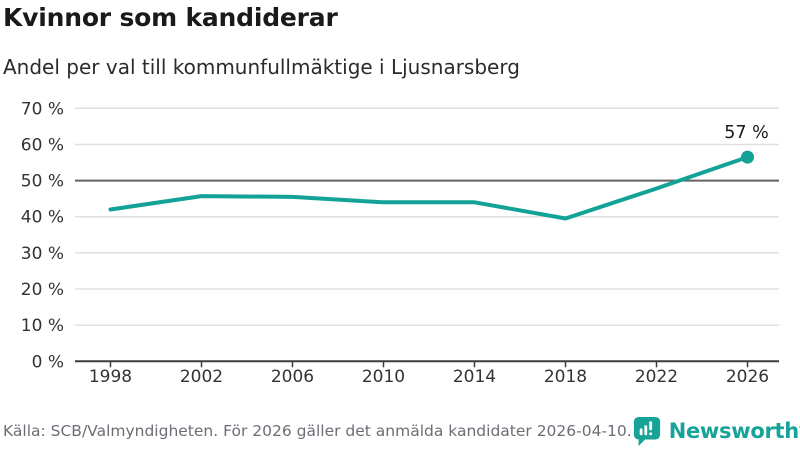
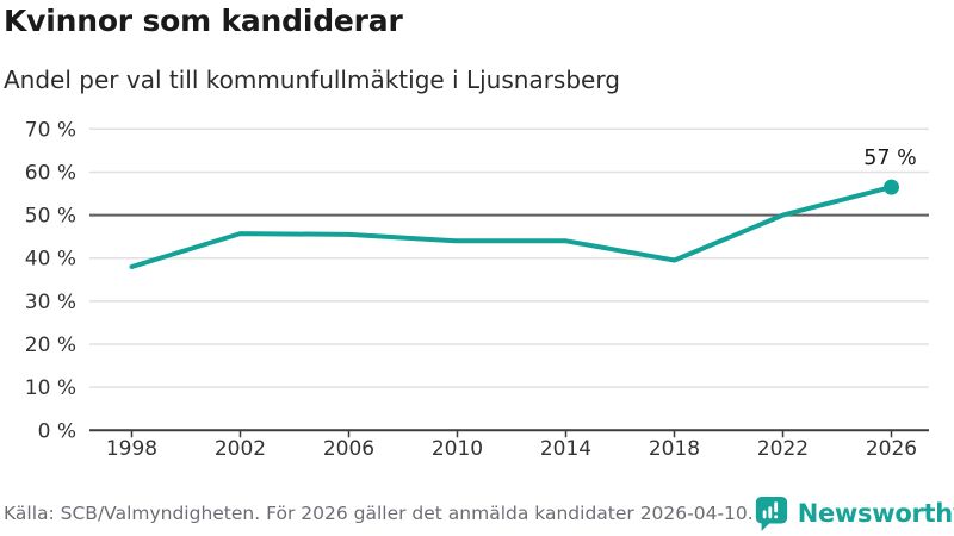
1998: 42% -> 38%
2022: 48% -> 50%
